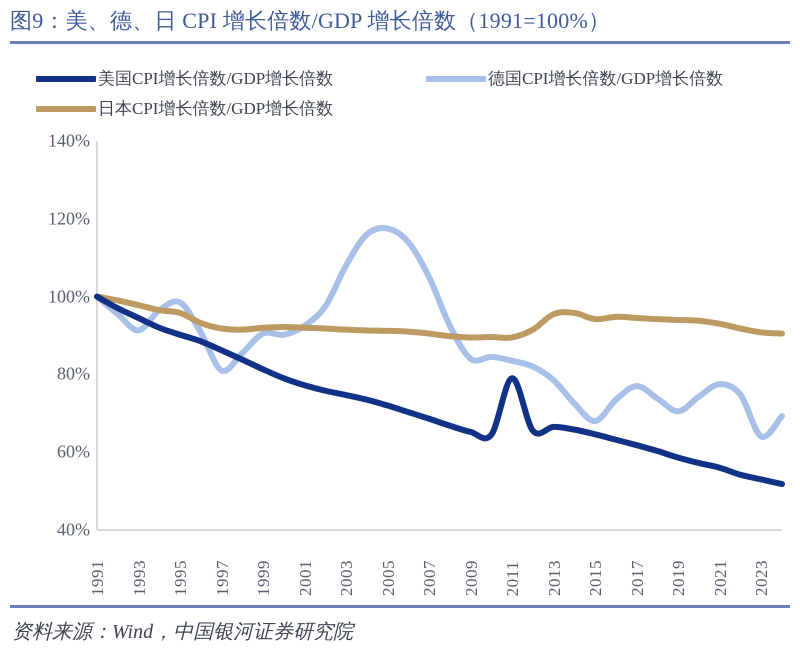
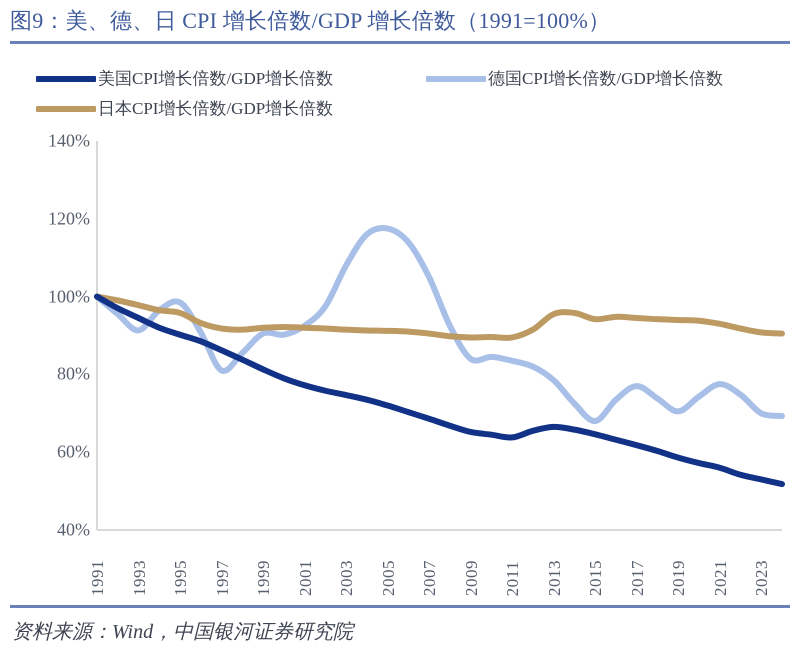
美国CPI增长倍数/GDP增长倍数/2011: 79% -> 64%
德国CPI增长倍数/GDP增长倍数/2023: 64% -> 70%
